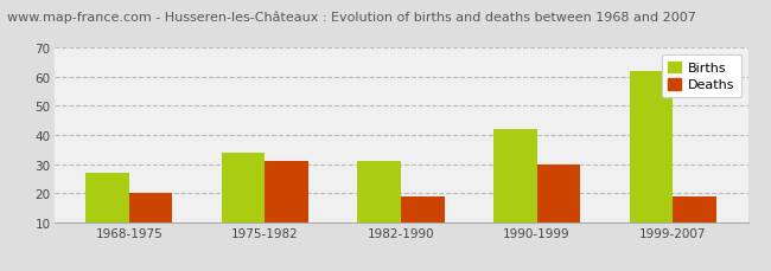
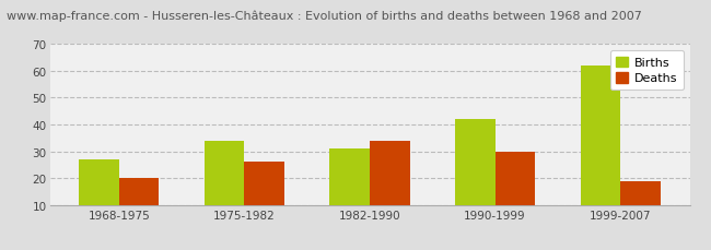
Deaths/1975-1982: 31 -> 26
Deaths/1982-1990: 19 -> 34
